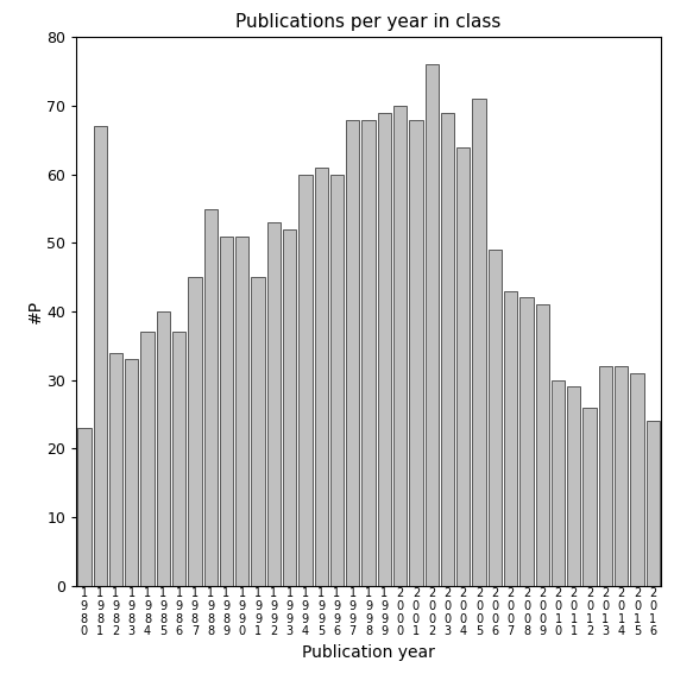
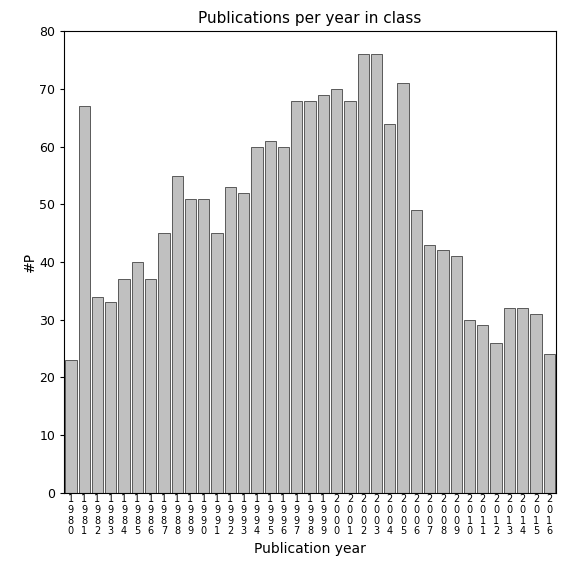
2 0 0 3: 69 -> 76
